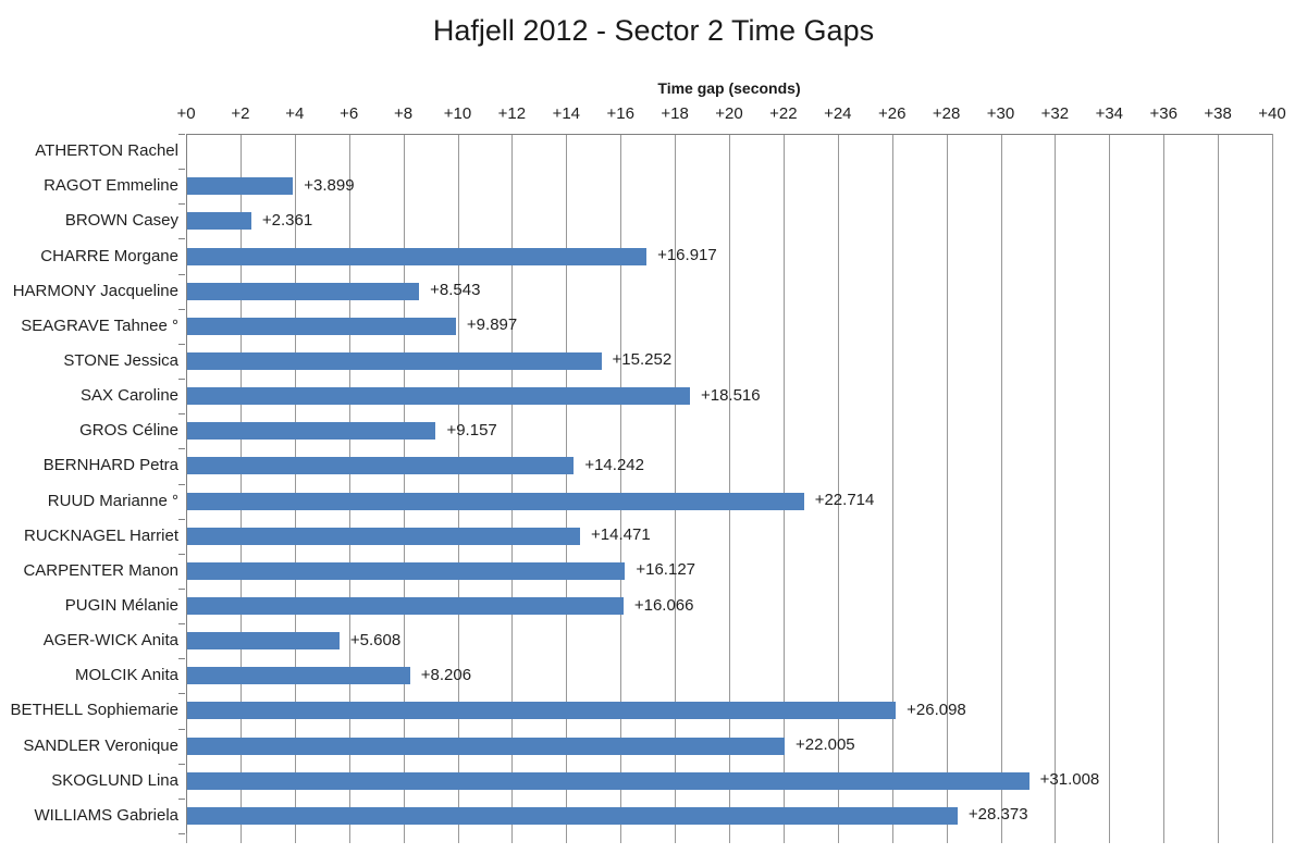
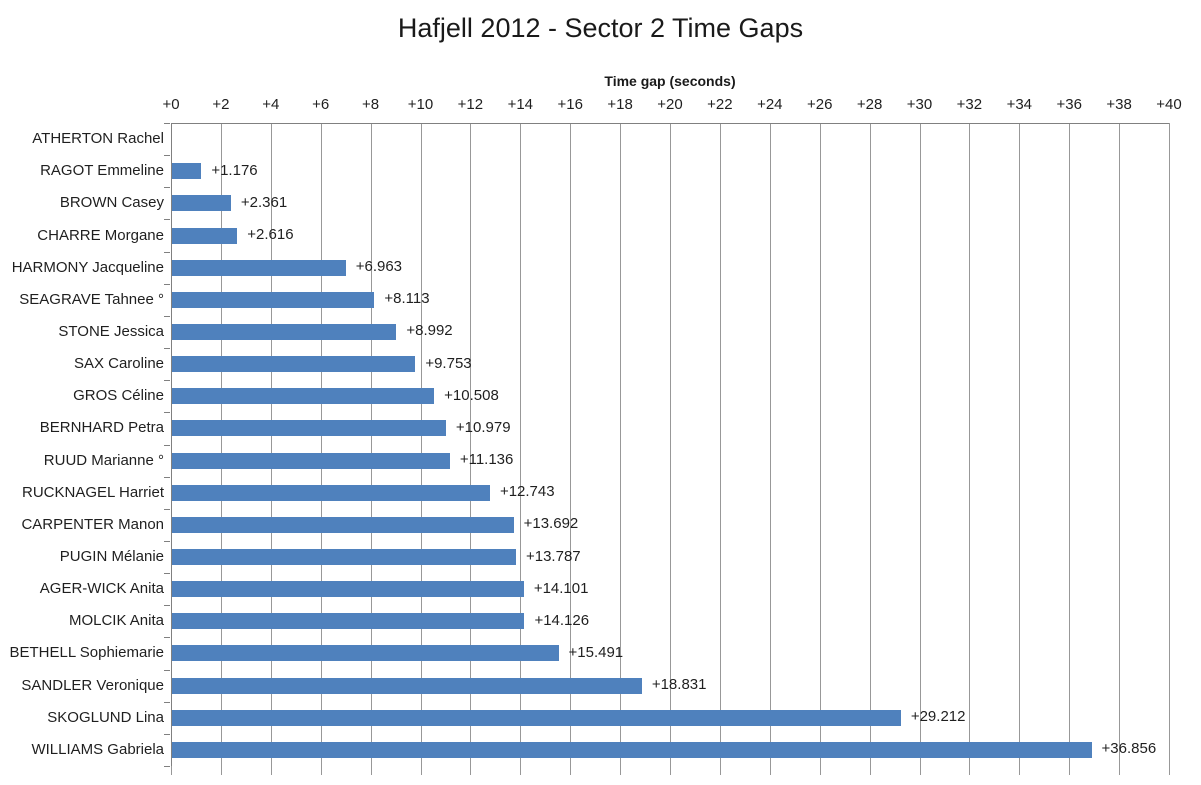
RAGOT Emmeline: +3.899 -> +1.176
CHARRE Morgane: +16.917 -> +2.616
HARMONY Jacqueline: +8.543 -> +6.963
SEAGRAVE Tahnee °: +9.897 -> +8.113
STONE Jessica: +15.252 -> +8.992
SAX Caroline: +18.516 -> +9.753
GROS Céline: +9.157 -> +10.508
BERNHARD Petra: +14.242 -> +10.979
RUUD Marianne °: +22.714 -> +11.136
RUCKNAGEL Harriet: +14.471 -> +12.743
CARPENTER Manon: +16.127 -> +13.692
PUGIN Mélanie: +16.066 -> +13.787
AGER-WICK Anita: +5.608 -> +14.101
MOLCIK Anita: +8.206 -> +14.126
BETHELL Sophiemarie: +26.098 -> +15.491
SANDLER Veronique: +22.005 -> +18.831
SKOGLUND Lina: +31.008 -> +29.212
WILLIAMS Gabriela: +28.373 -> +36.856
